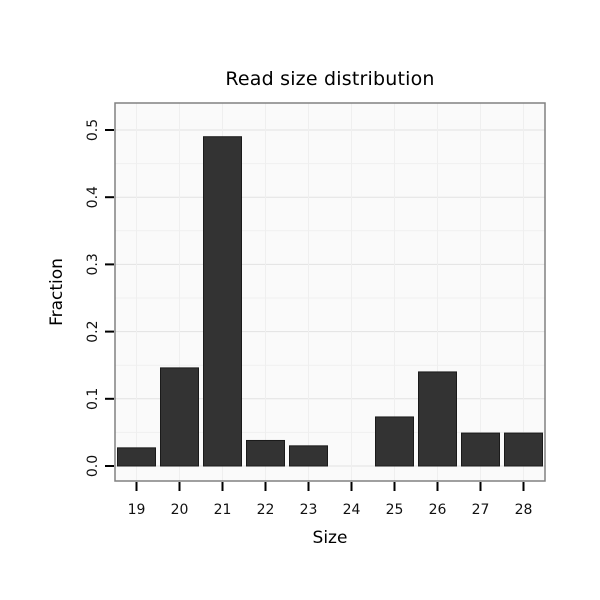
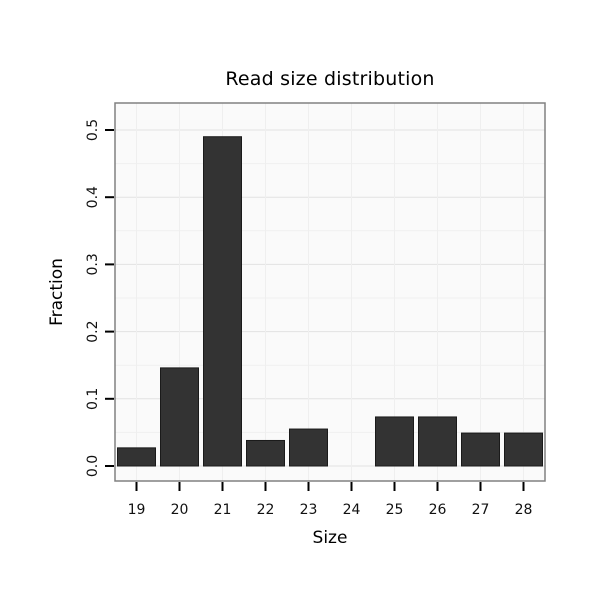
23: 0.03 -> 0.06
26: 0.14 -> 0.07
